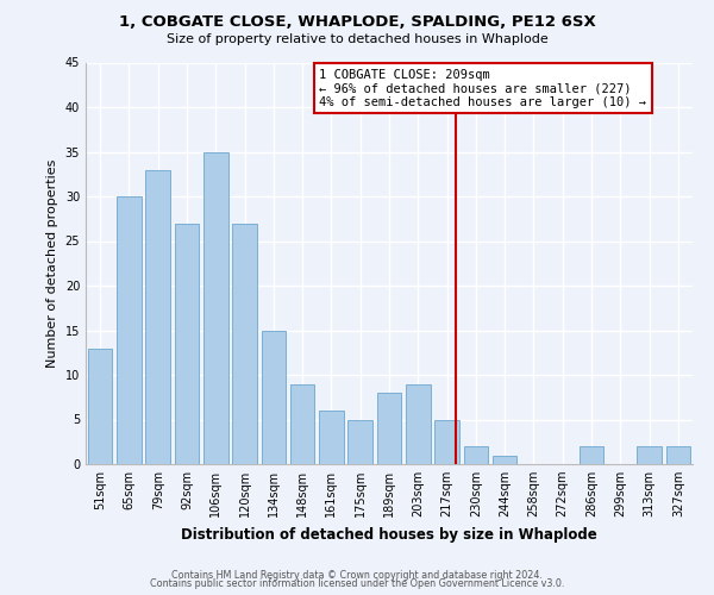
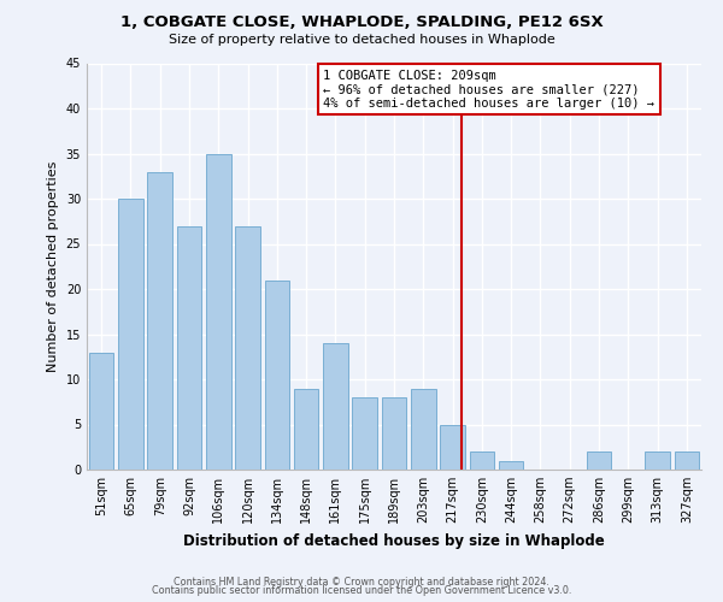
134sqm: 15 -> 21
161sqm: 6 -> 14
175sqm: 5 -> 8
